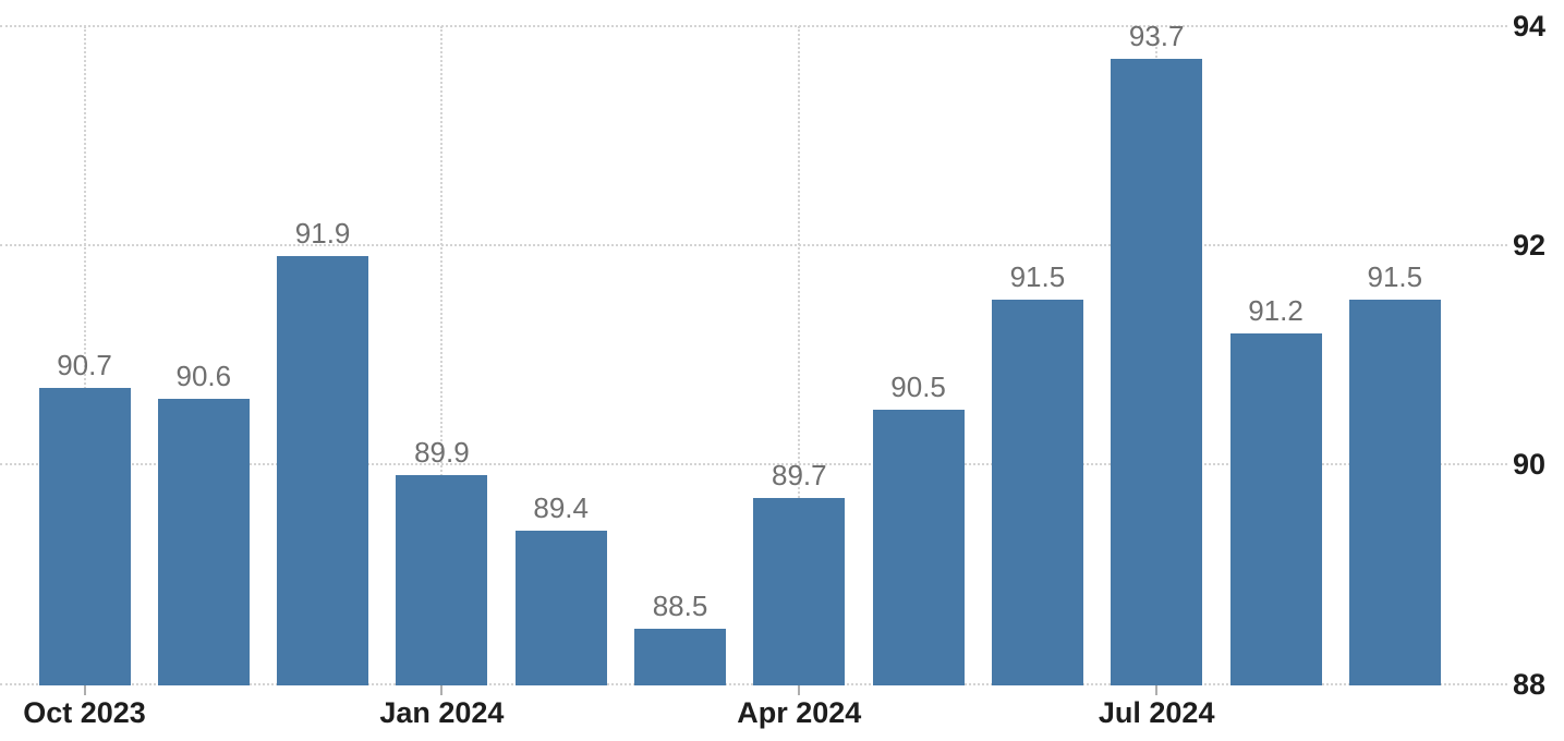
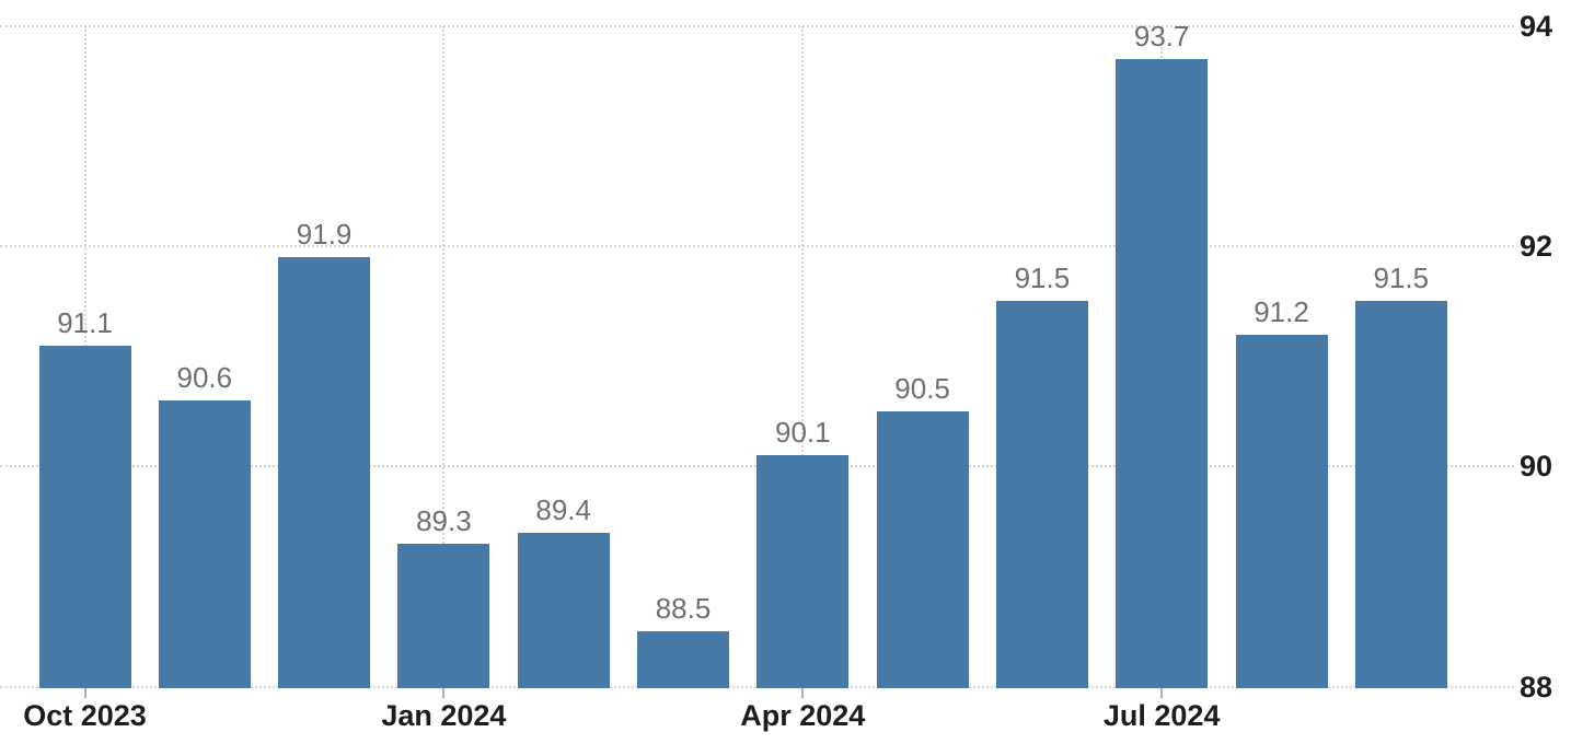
Oct 2023: 90.7 -> 91.1
Jan 2024: 89.9 -> 89.3
Apr 2024: 89.7 -> 90.1
